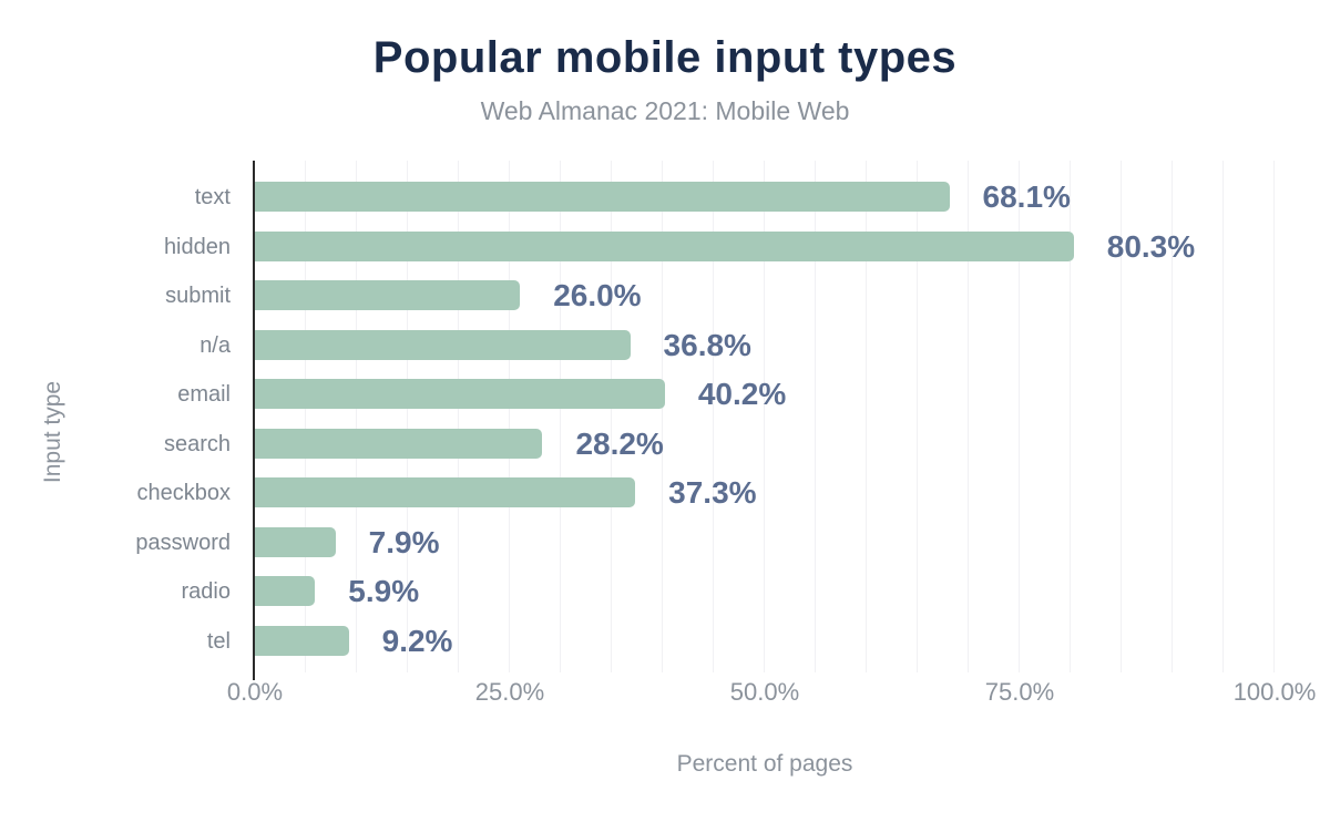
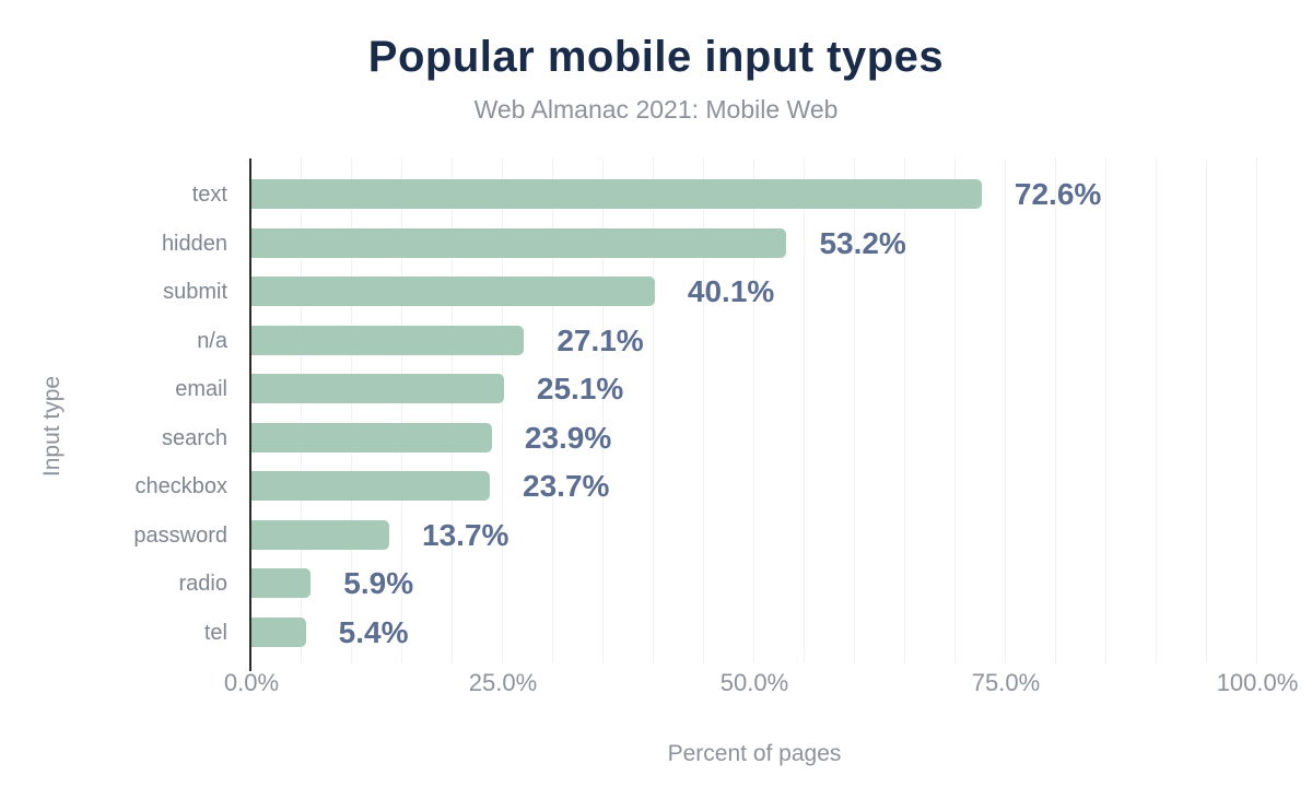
text: 68.1% -> 72.6%
hidden: 80.3% -> 53.2%
submit: 26.0% -> 40.1%
n/a: 36.8% -> 27.1%
email: 40.2% -> 25.1%
search: 28.2% -> 23.9%
checkbox: 37.3% -> 23.7%
password: 7.9% -> 13.7%
tel: 9.2% -> 5.4%
